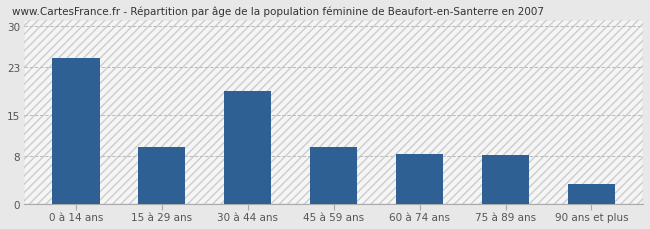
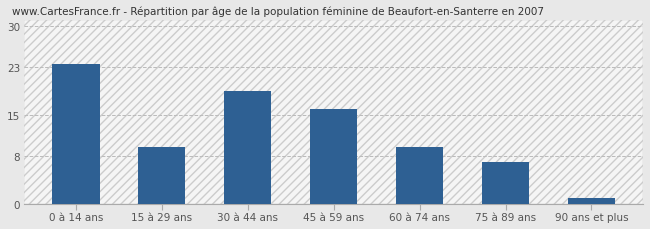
0 à 14 ans: 24.6 -> 23.5
45 à 59 ans: 9.6 -> 16.0
60 à 74 ans: 8.4 -> 9.5
75 à 89 ans: 8.2 -> 7.0
90 ans et plus: 3.4 -> 1.0
